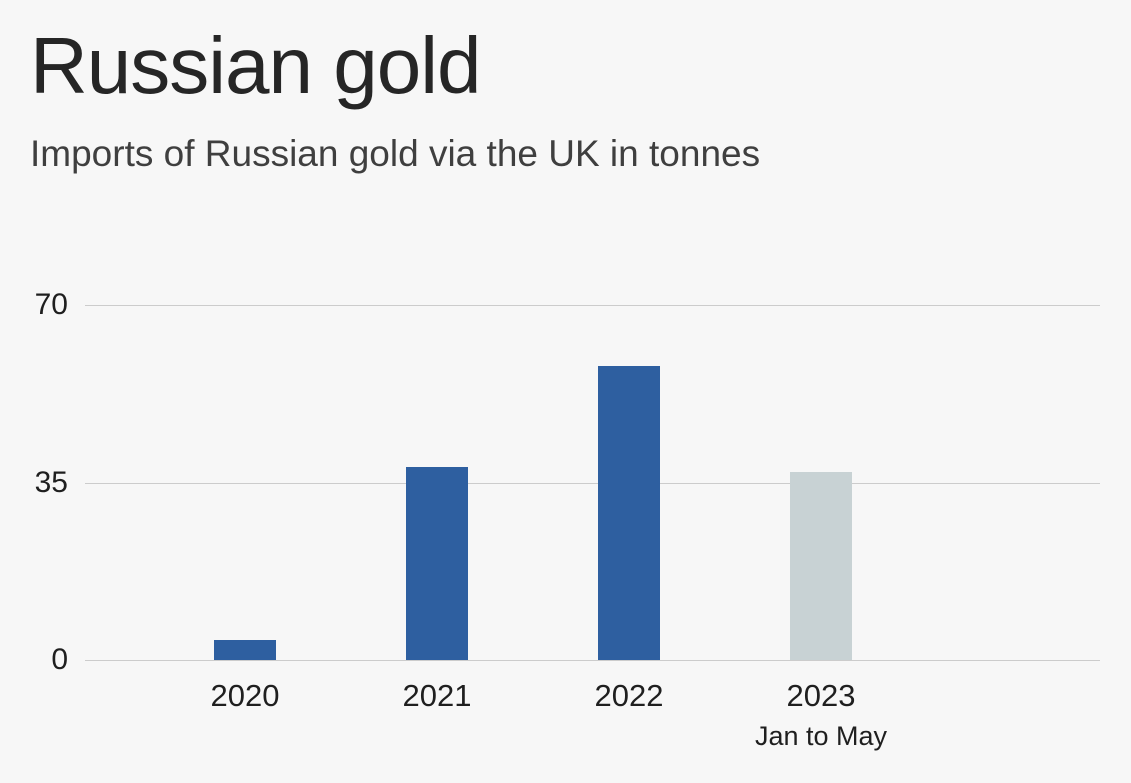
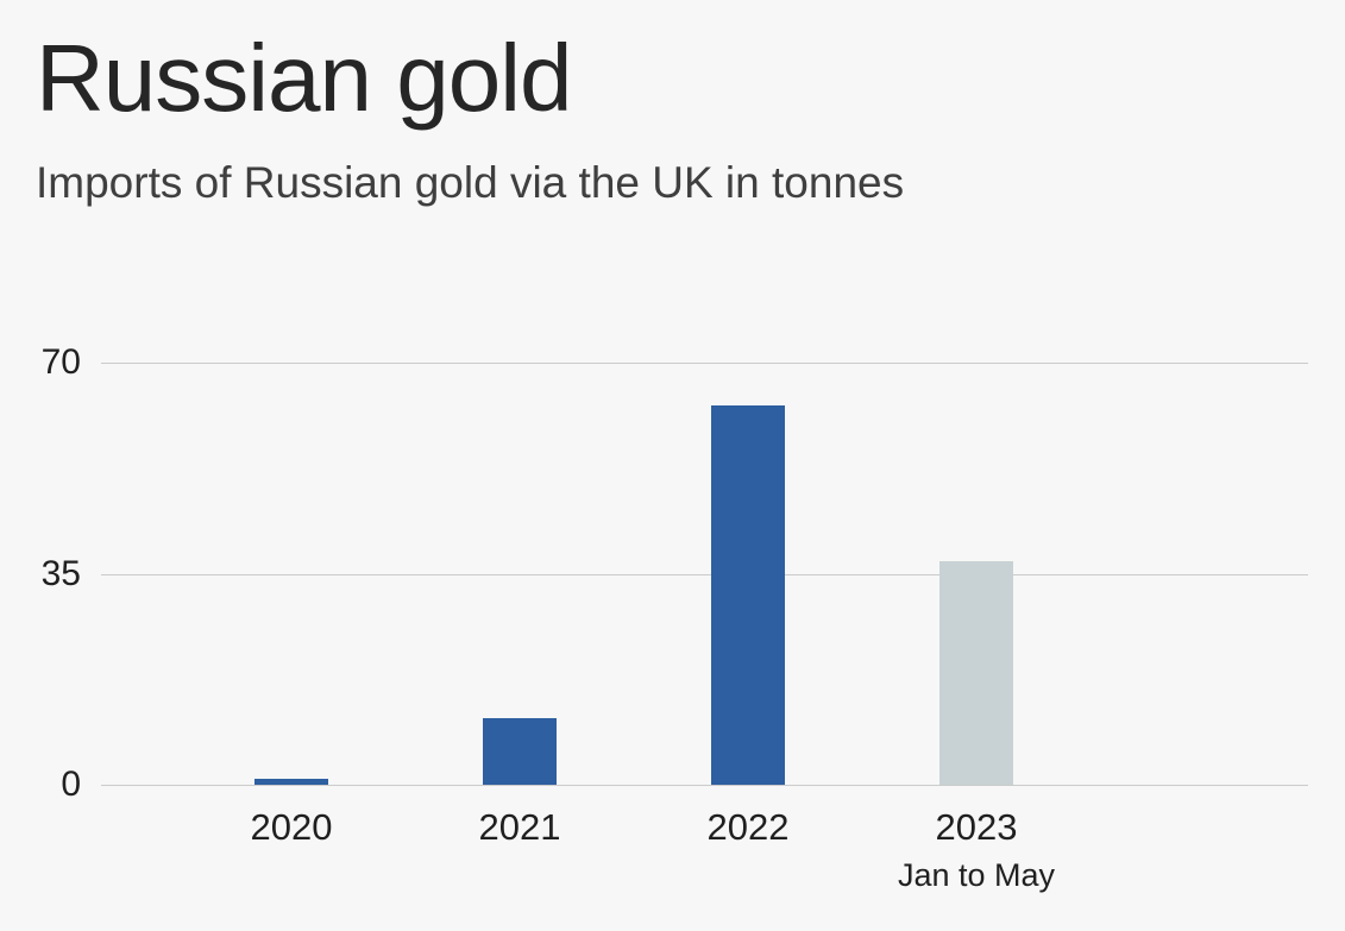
2020: 4 -> 1
2021: 38 -> 11
2022: 58 -> 63
